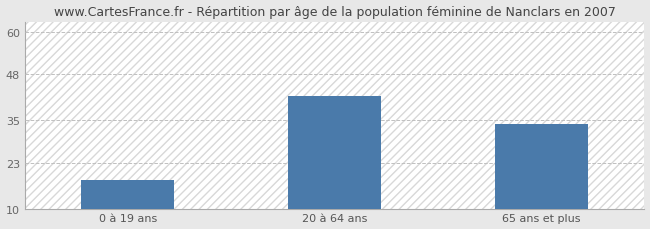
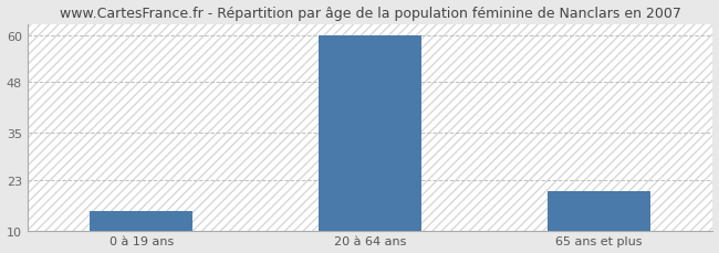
0 à 19 ans: 18 -> 15
20 à 64 ans: 42 -> 60
65 ans et plus: 34 -> 20
